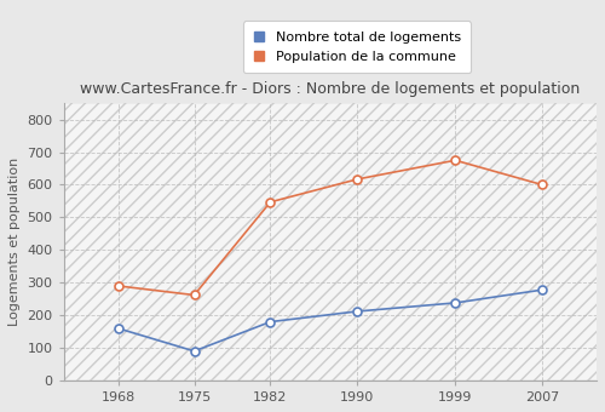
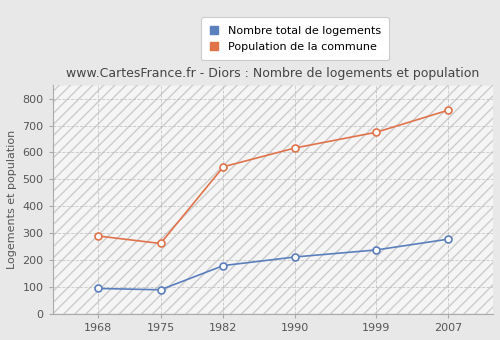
Nombre total de logements/1968: 160 -> 95
Population de la commune/2007: 600 -> 757
